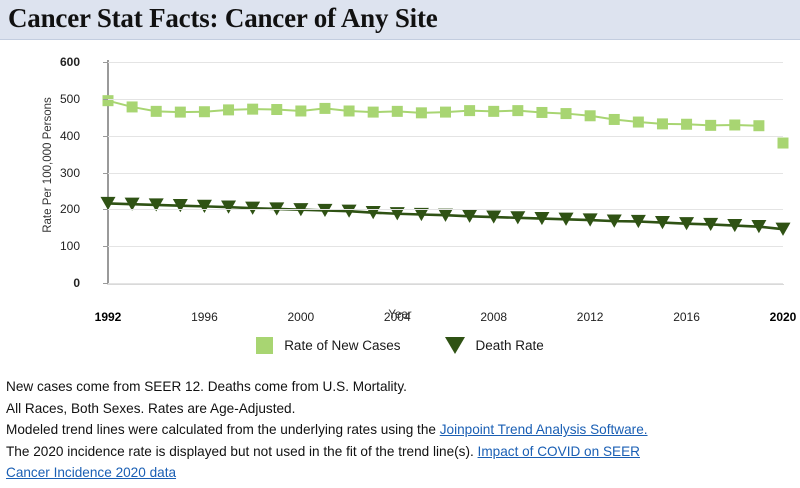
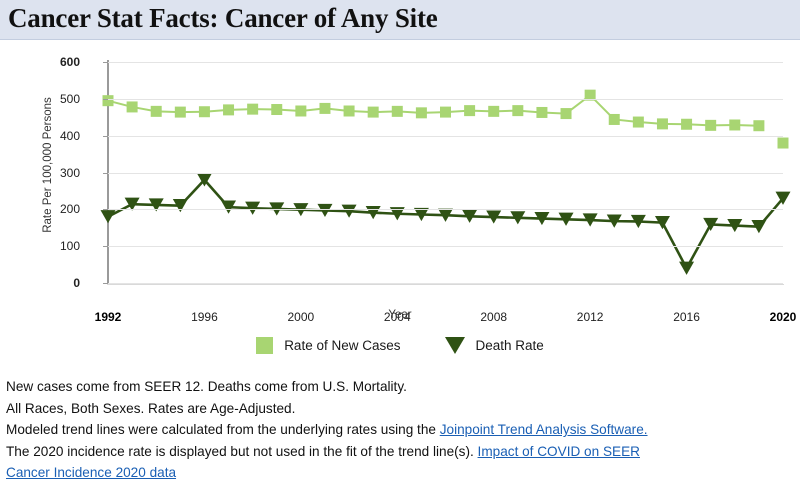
Death Rate/1992: 220 -> 180
Death Rate/1996: 210 -> 280
Rate of New Cases/2012: 450 -> 510
Death Rate/2016: 160 -> 40
Rate of New Cases/2020: 420 -> 490
Death Rate/2020: 150 -> 230
